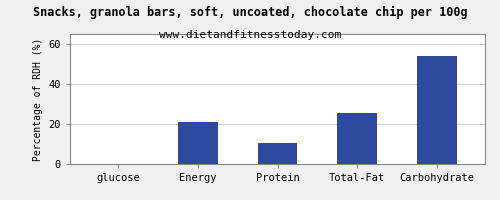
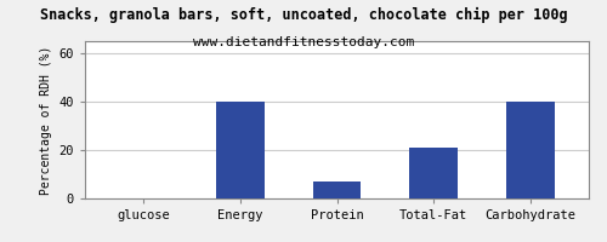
Energy: 21.0 -> 40.0
Protein: 10.5 -> 7.0
Total-Fat: 25.5 -> 21.0
Carbohydrate: 54.0 -> 40.0
